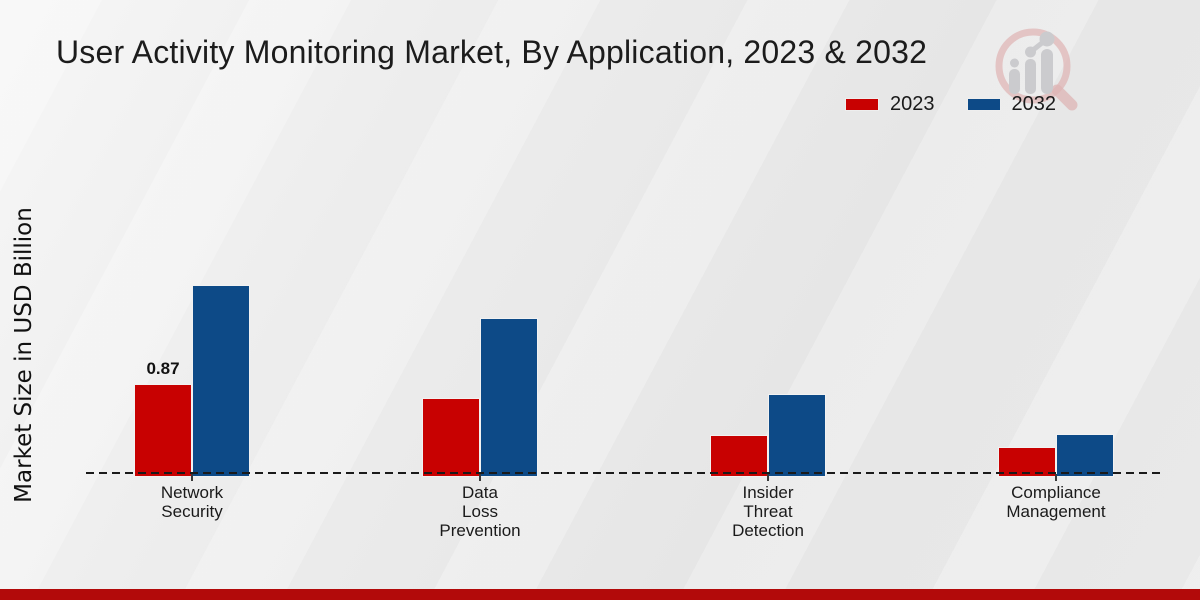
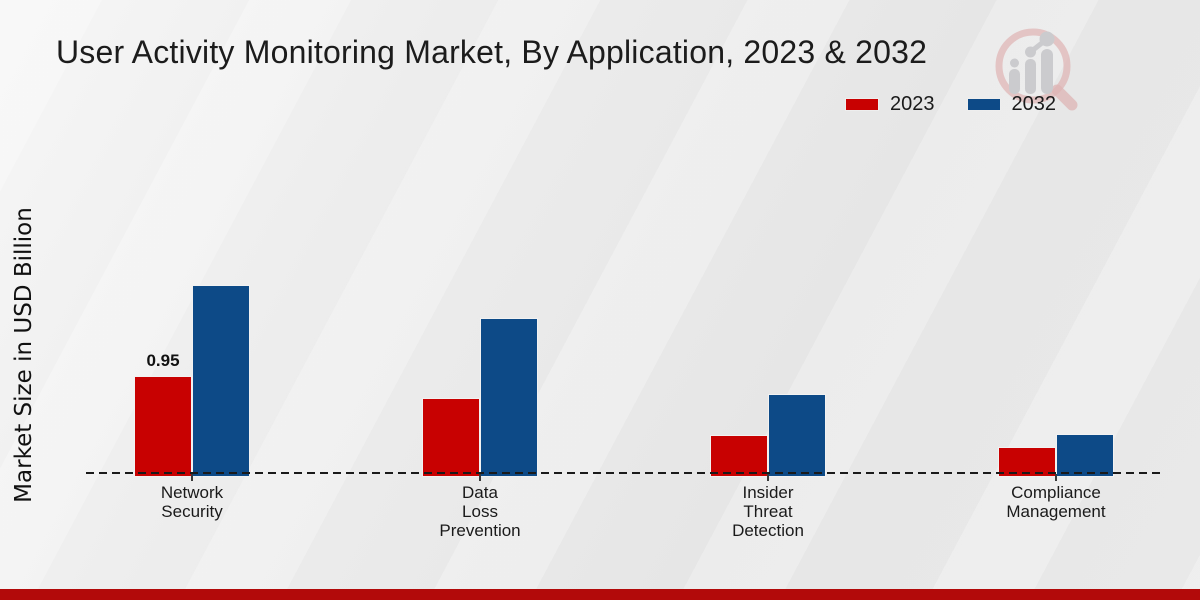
2023/Network Security: 0.87 -> 0.95
